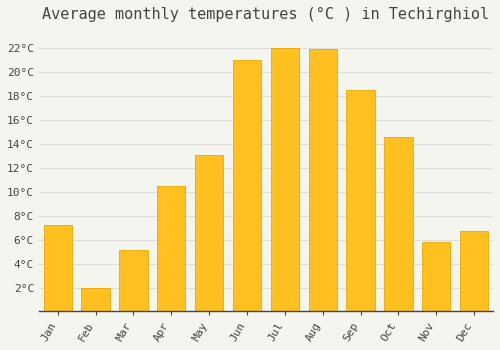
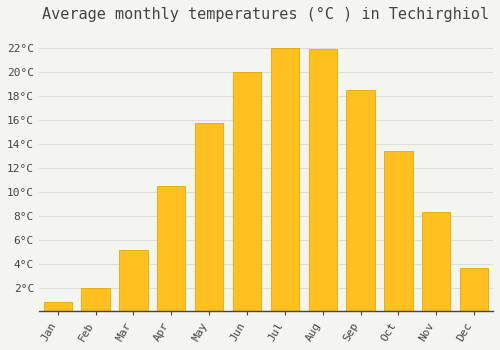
Jan: 7.2°C -> 0.8°C
May: 13.1°C -> 15.7°C
Jun: 21.0°C -> 20.0°C
Oct: 14.6°C -> 13.4°C
Nov: 5.8°C -> 8.3°C
Dec: 6.7°C -> 3.6°C
